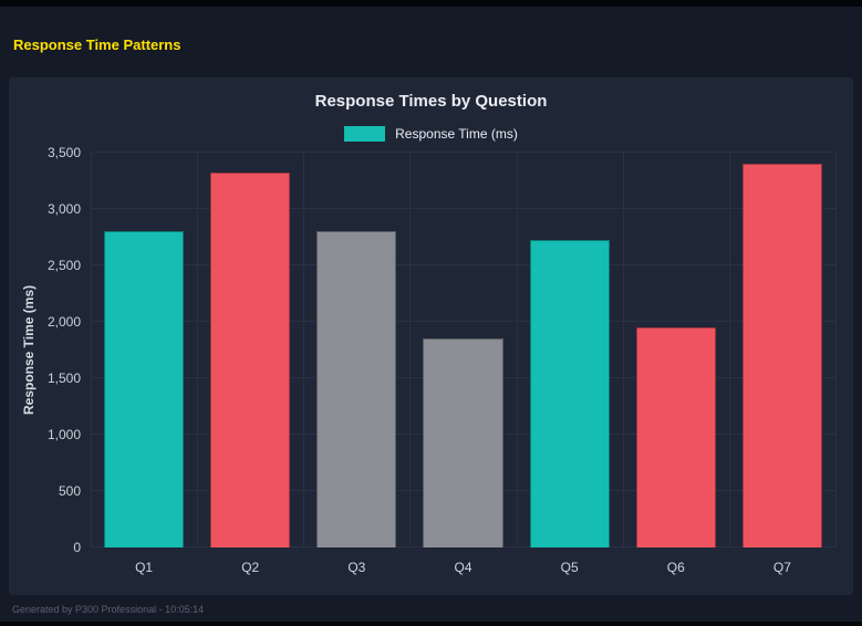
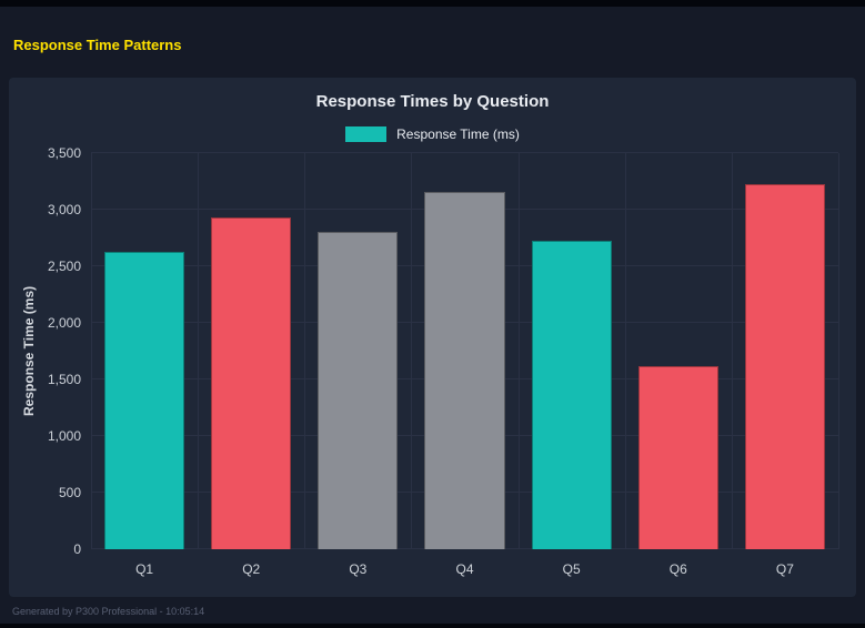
Q1: 2800 -> 2630
Q2: 3320 -> 2930
Q4: 1850 -> 3160
Q6: 1950 -> 1620
Q7: 3400 -> 3230
